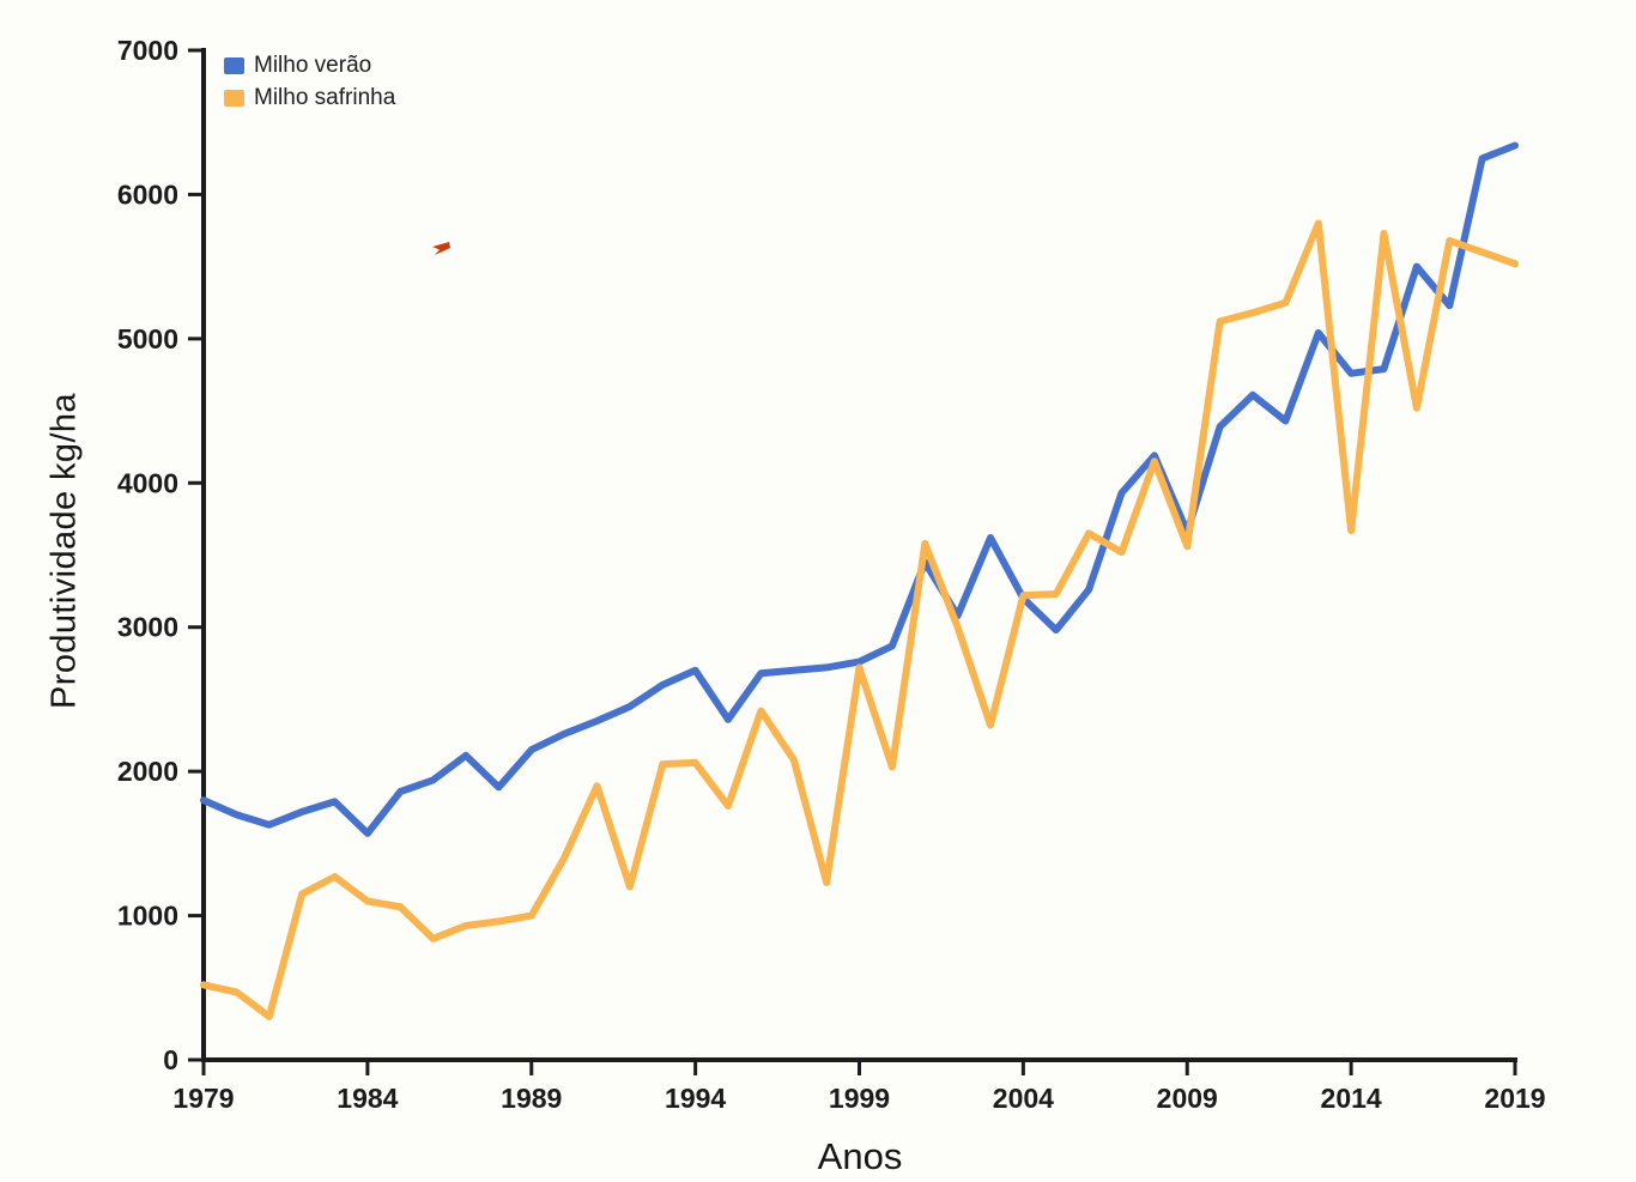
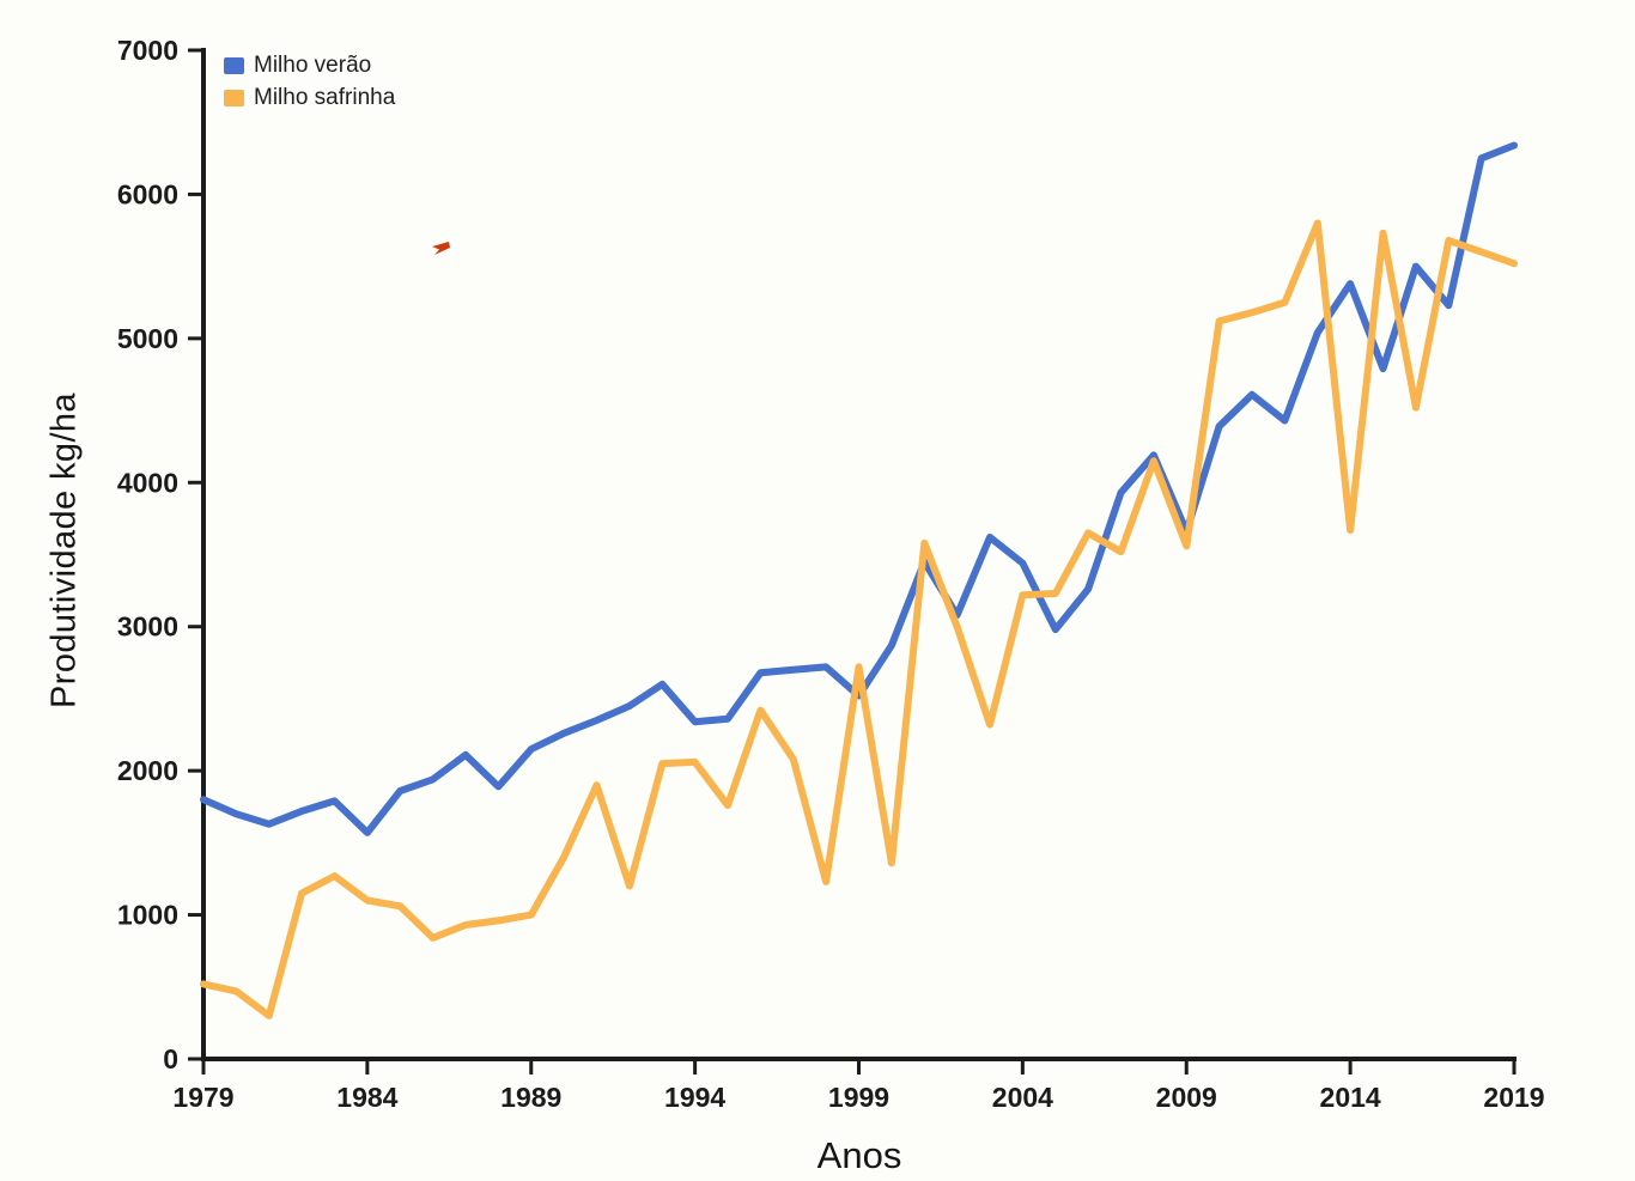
Milho verão/1994: 2700 -> 2340
Milho verão/1999: 2760 -> 2520
Milho safrinha/2000: 2030 -> 1360
Milho verão/2004: 3200 -> 3440
Milho verão/2014: 4760 -> 5380
